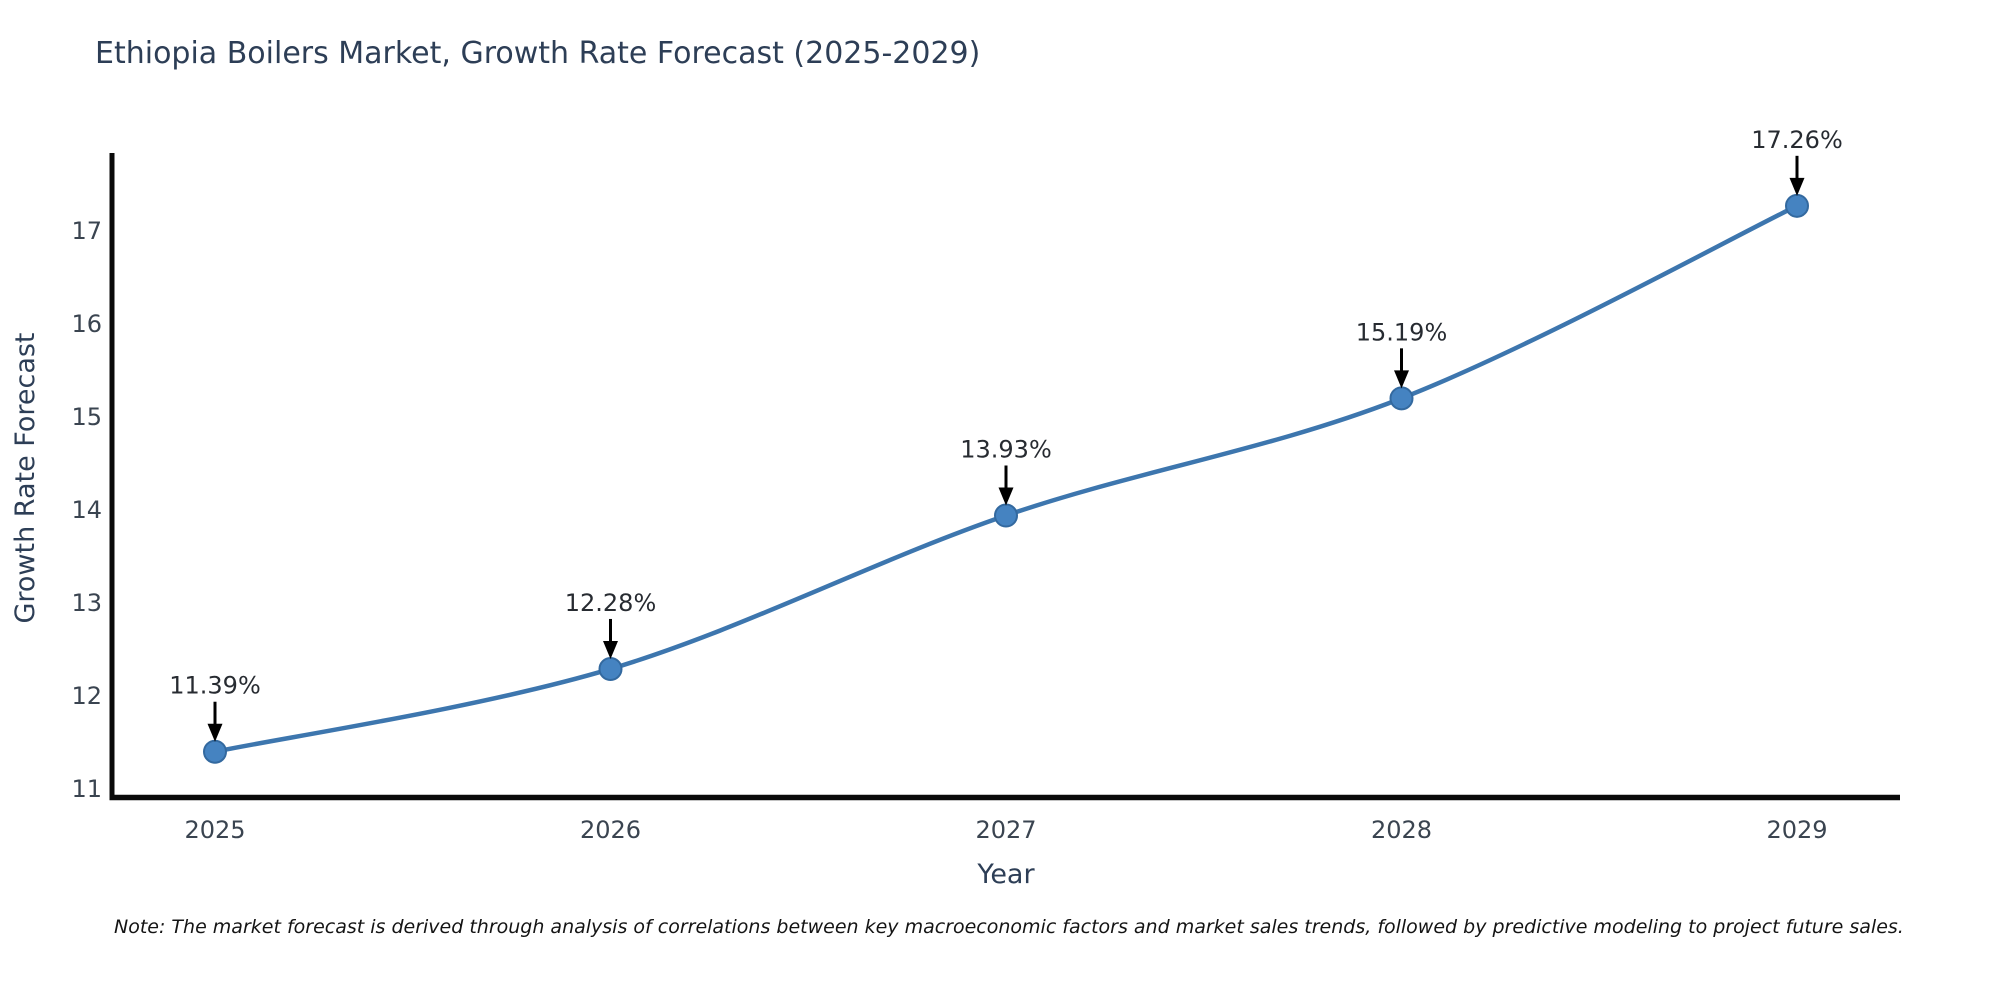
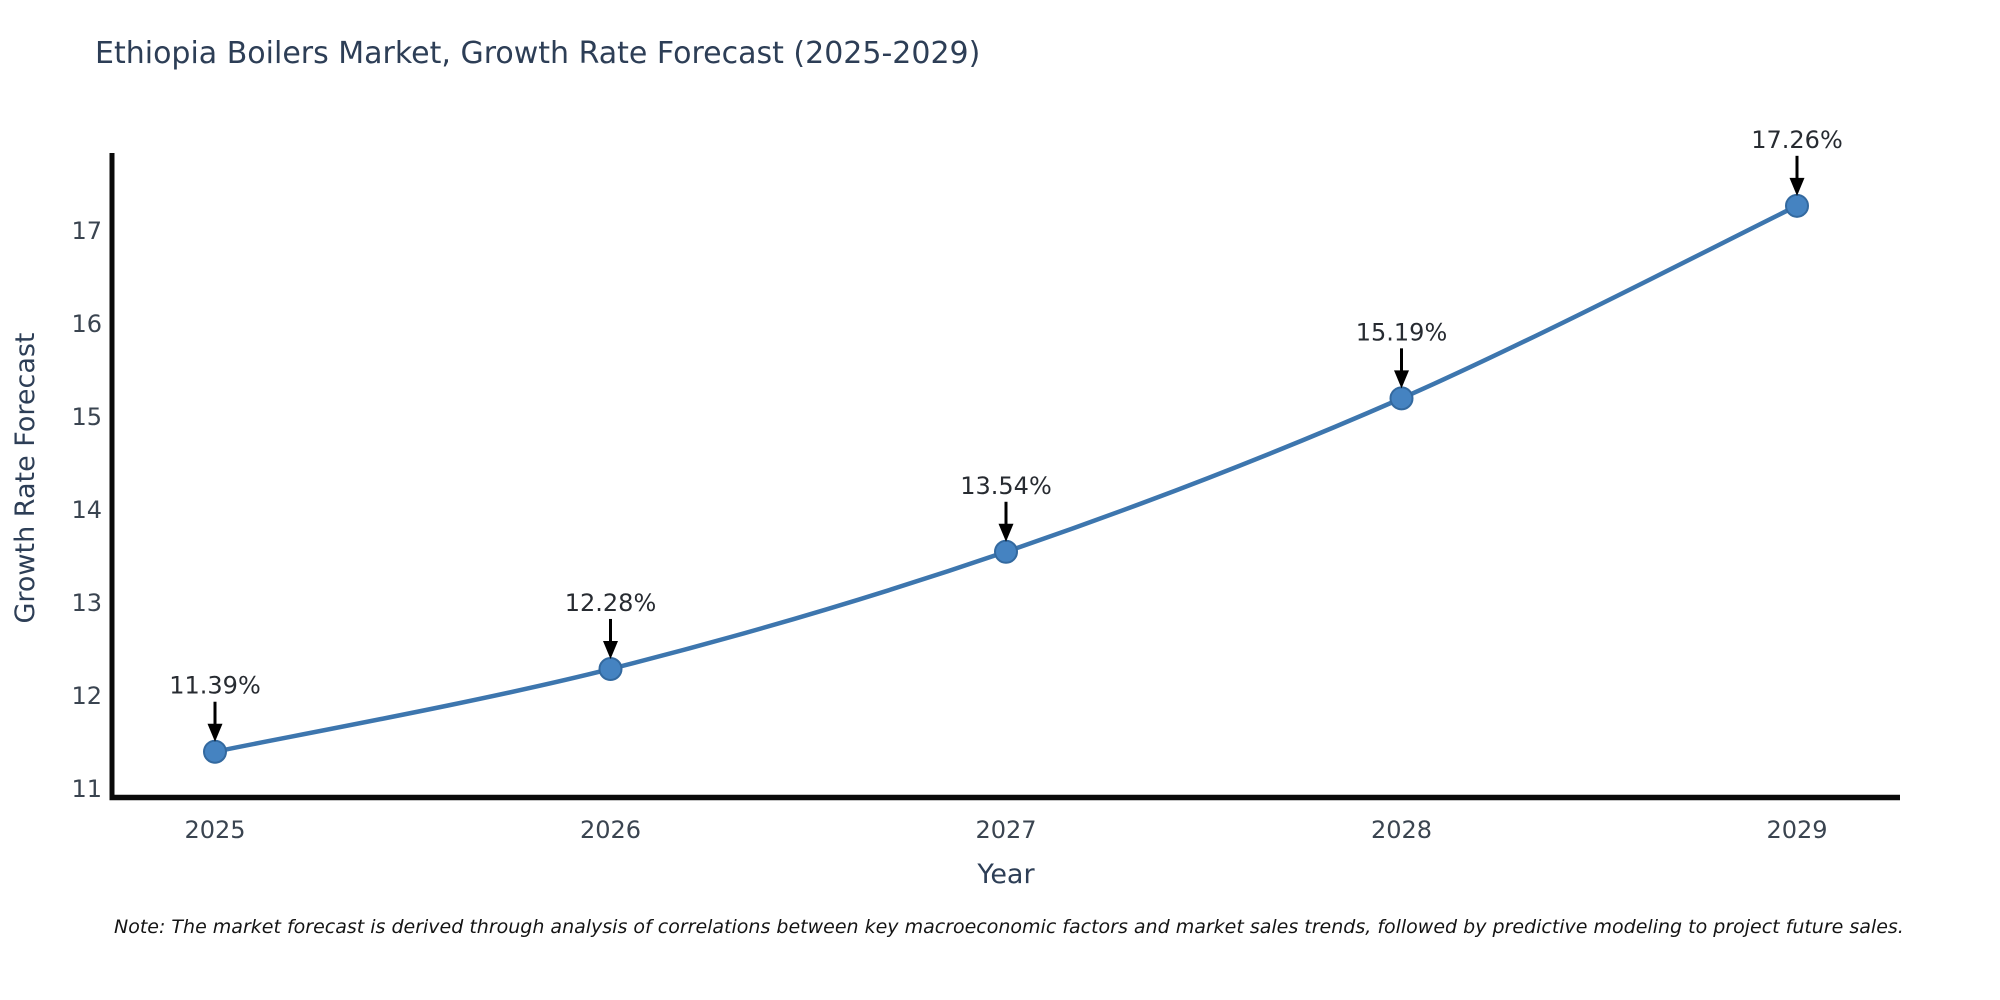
2027: 13.93% -> 13.54%
